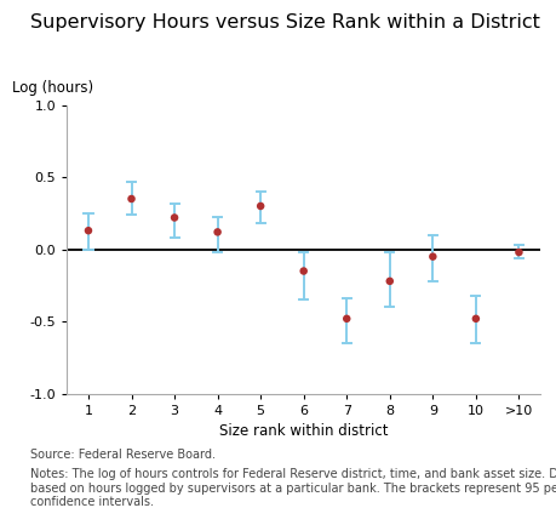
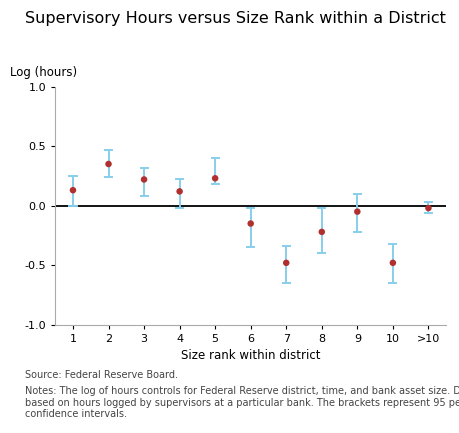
5: 0.30 -> 0.23
